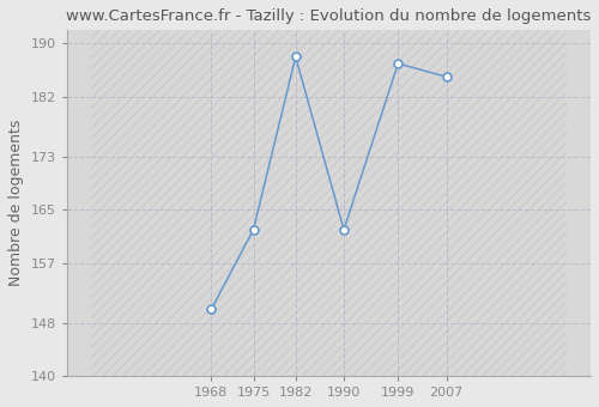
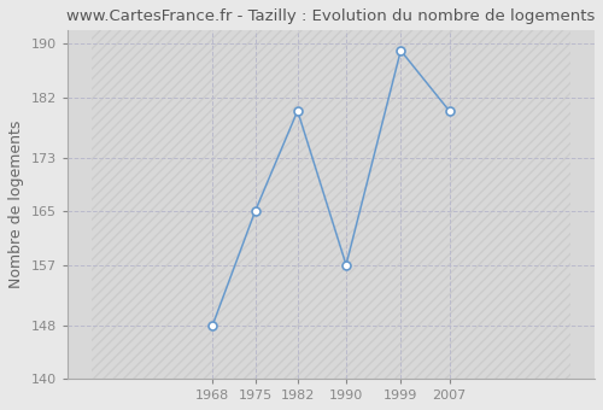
1968: 150 -> 148
1975: 162 -> 165
1982: 188 -> 180
1990: 162 -> 157
1999: 187 -> 189
2007: 185 -> 180
